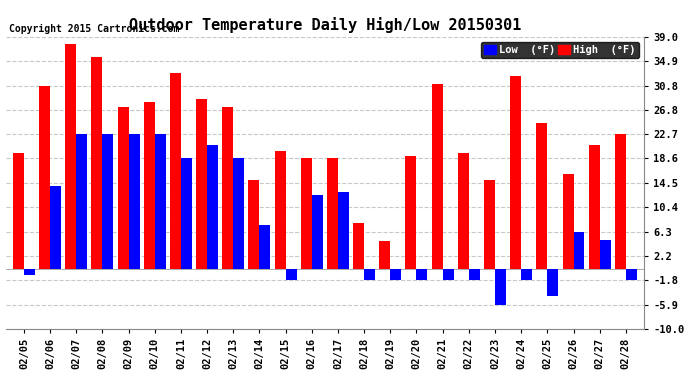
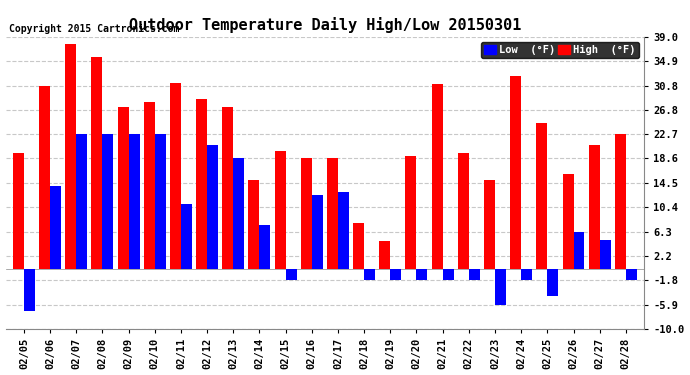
Low (°F)/02/05: -1.0 -> -7.0
High (°F)/02/11: 33.0 -> 31.2
Low (°F)/02/11: 18.6 -> 11.0
